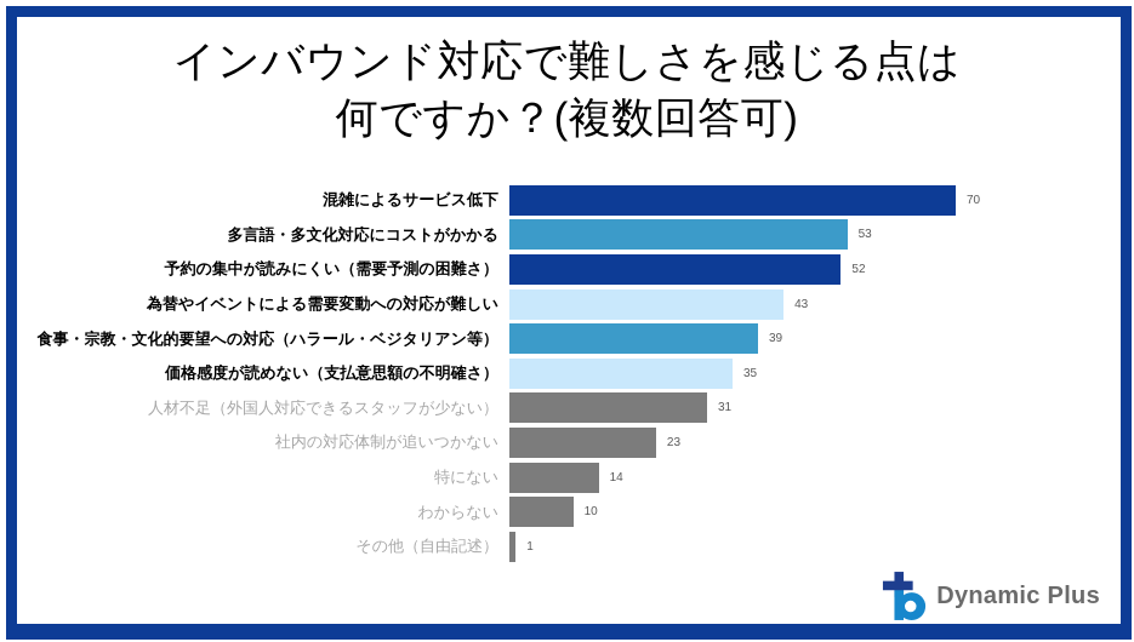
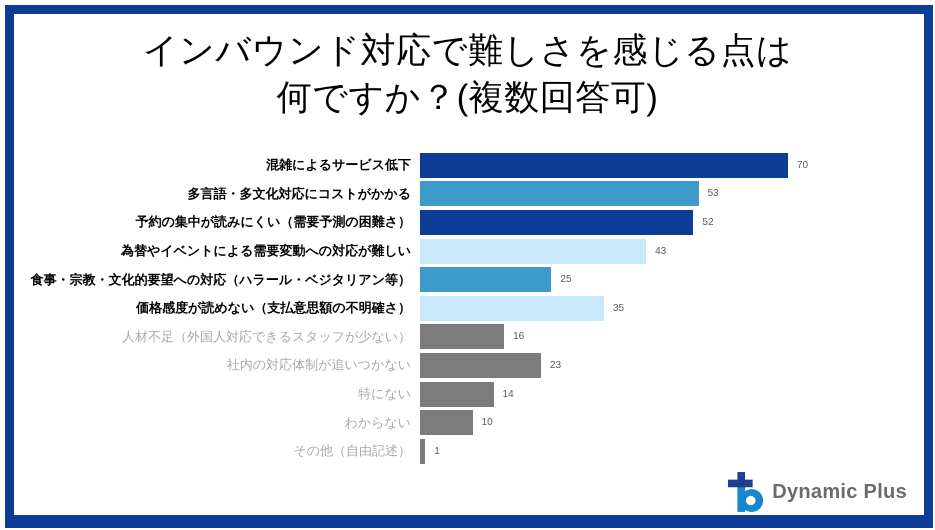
食事・宗教・文化的要望への対応（ハラール・ベジタリアン等）: 39 -> 25
人材不足（外国人対応できるスタッフが少ない）: 31 -> 16
